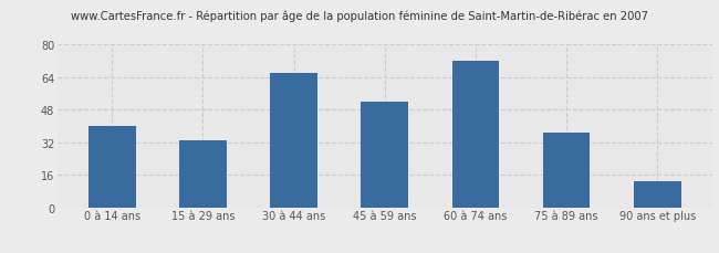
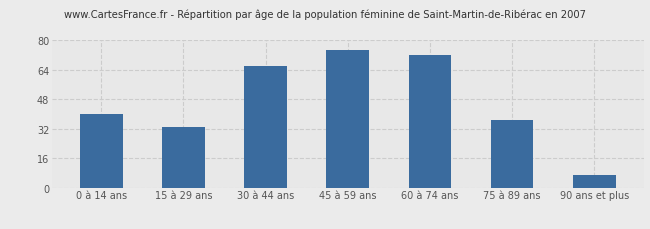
45 à 59 ans: 52 -> 75
90 ans et plus: 13 -> 7
